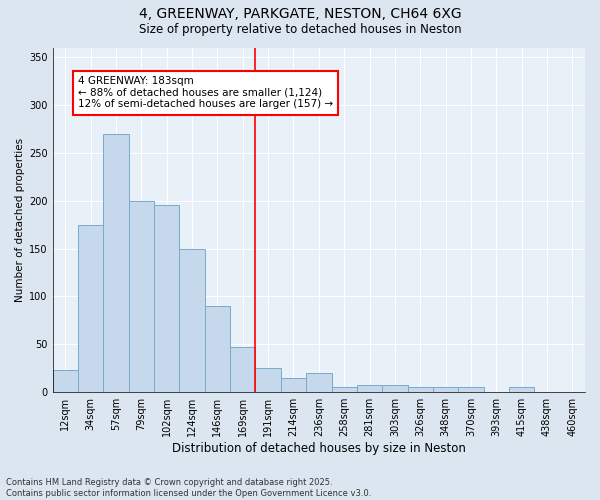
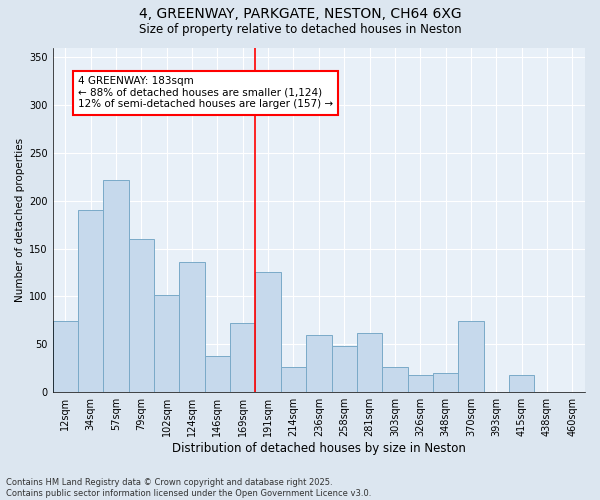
12sqm: 23 -> 74
34sqm: 175 -> 190
57sqm: 270 -> 222
79sqm: 200 -> 160
102sqm: 195 -> 102
124sqm: 150 -> 136
146sqm: 90 -> 38
169sqm: 47 -> 72
191sqm: 25 -> 126
214sqm: 15 -> 26
236sqm: 20 -> 60
258sqm: 5 -> 48
281sqm: 8 -> 62
303sqm: 8 -> 26
326sqm: 5 -> 18
348sqm: 5 -> 20
370sqm: 5 -> 74
415sqm: 5 -> 18
